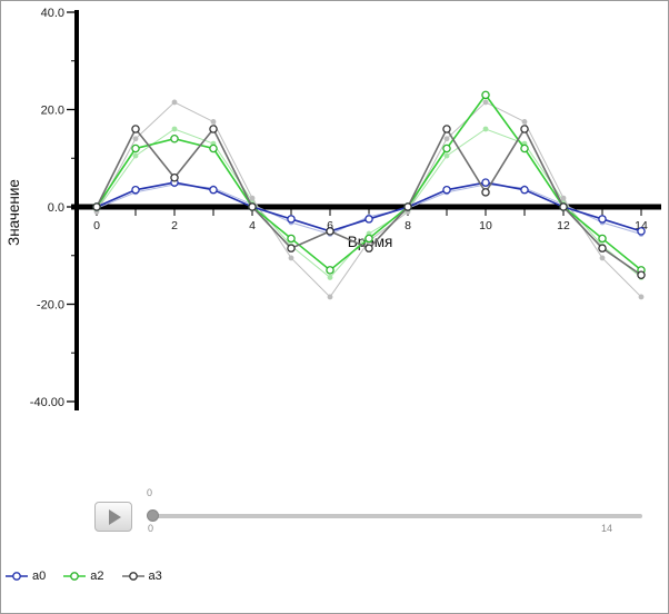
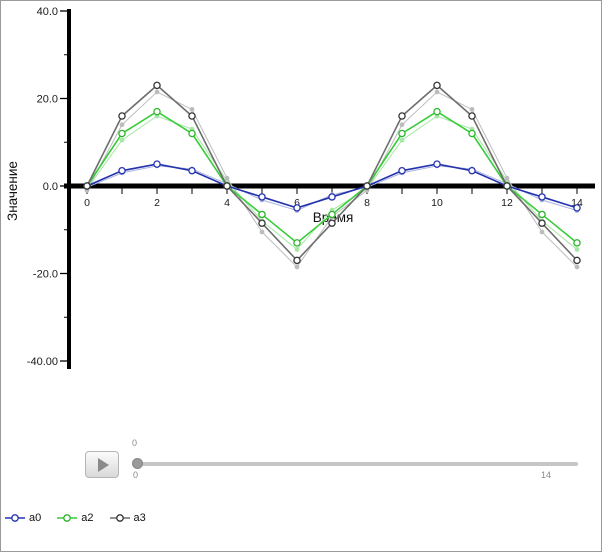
a2/2: 14 -> 17
a3/2: 6 -> 23
a3/6: -5 -> -17
a2/10: 23 -> 17
a3/10: 3 -> 23
a3/14: -14 -> -17
